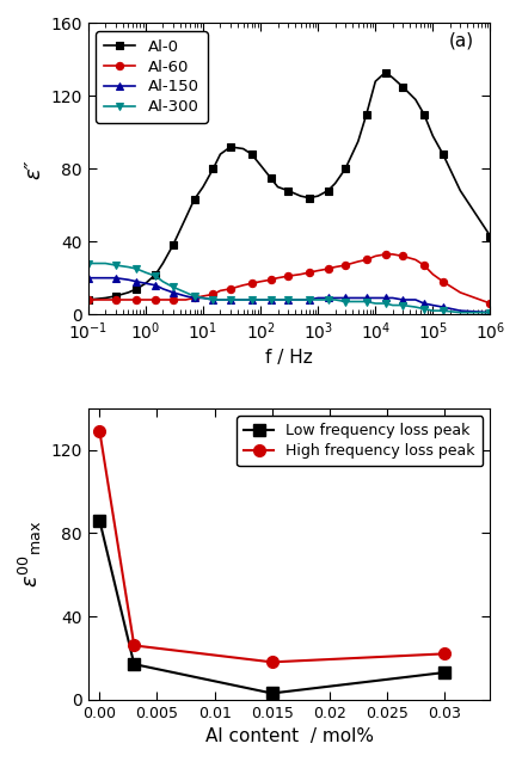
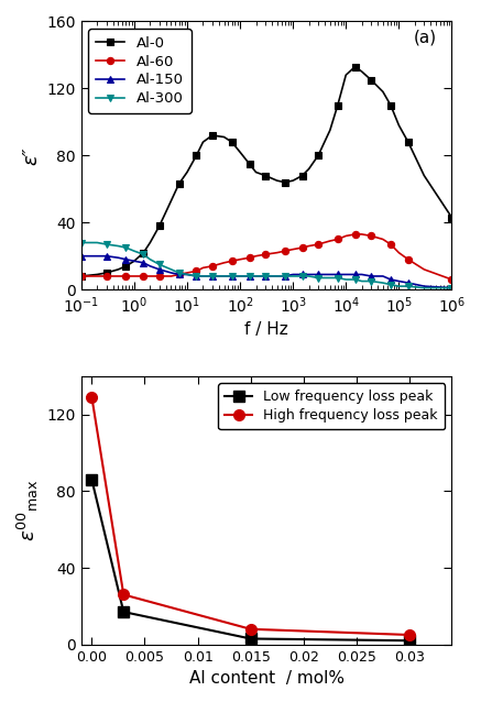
High frequency loss peak/0.015: 18 -> 8
Low frequency loss peak/0.03: 13 -> 2
High frequency loss peak/0.03: 22 -> 5
